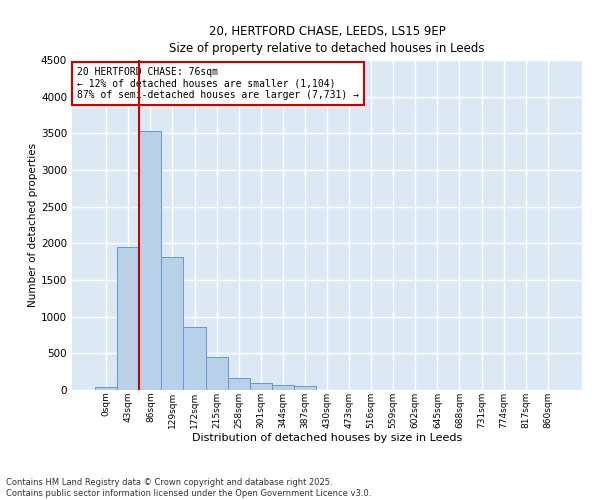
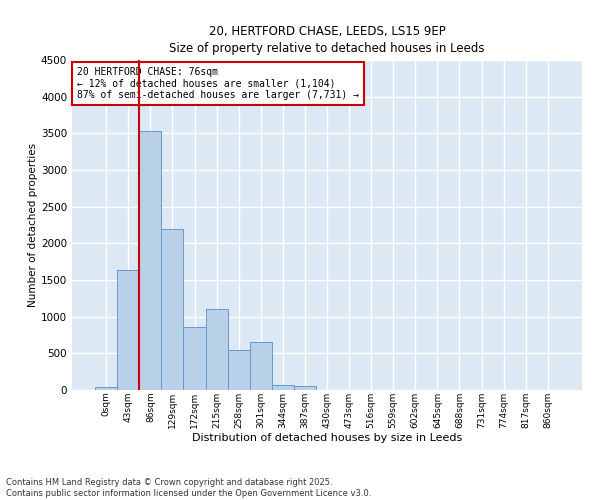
43sqm: 1950 -> 1640
129sqm: 1820 -> 2200
215sqm: 450 -> 1100
258sqm: 160 -> 540
301sqm: 100 -> 660
